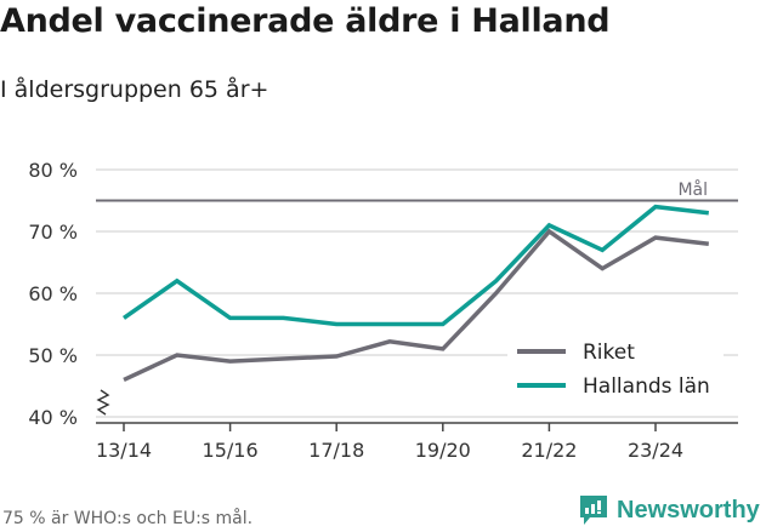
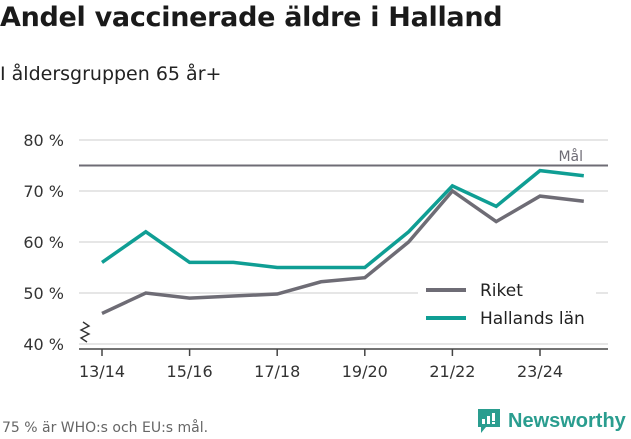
Riket/19/20: 51% -> 53%
